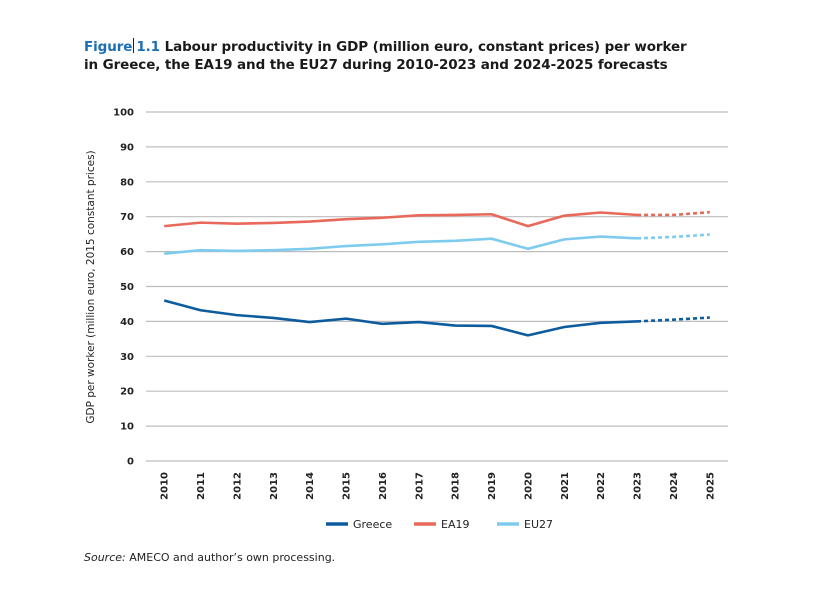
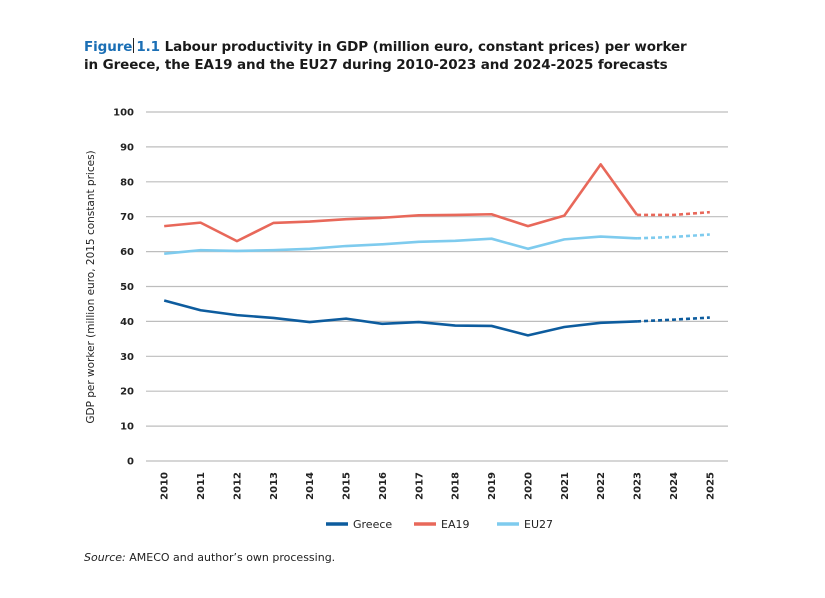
EA19/2012: 68 -> 63
EA19/2022: 71 -> 85
